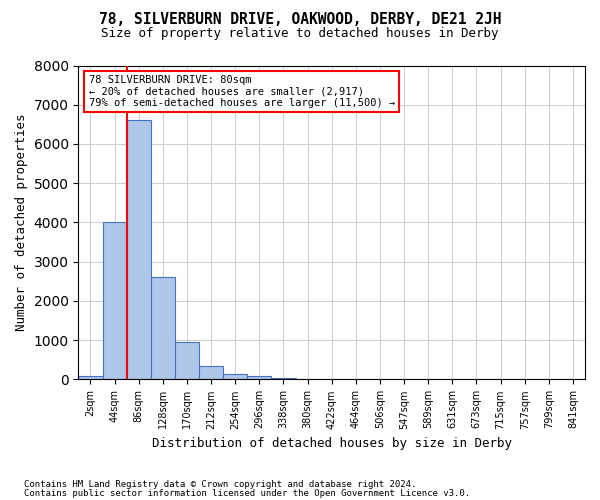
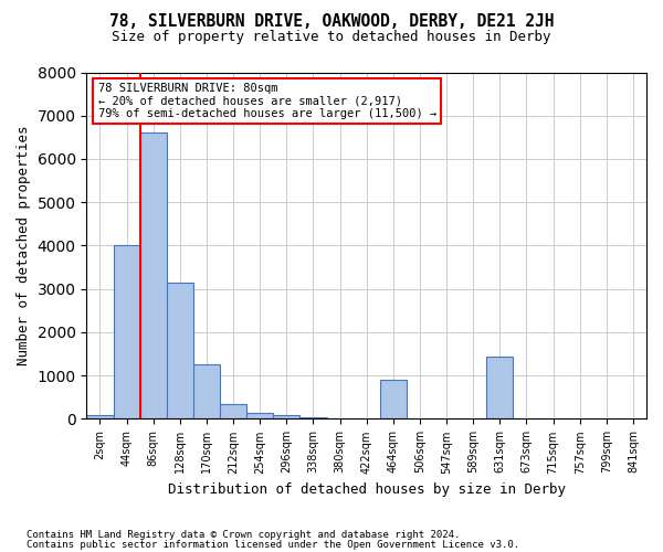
128sqm: 2600 -> 3150
170sqm: 950 -> 1250
464sqm: 0 -> 900
631sqm: 0 -> 1450
